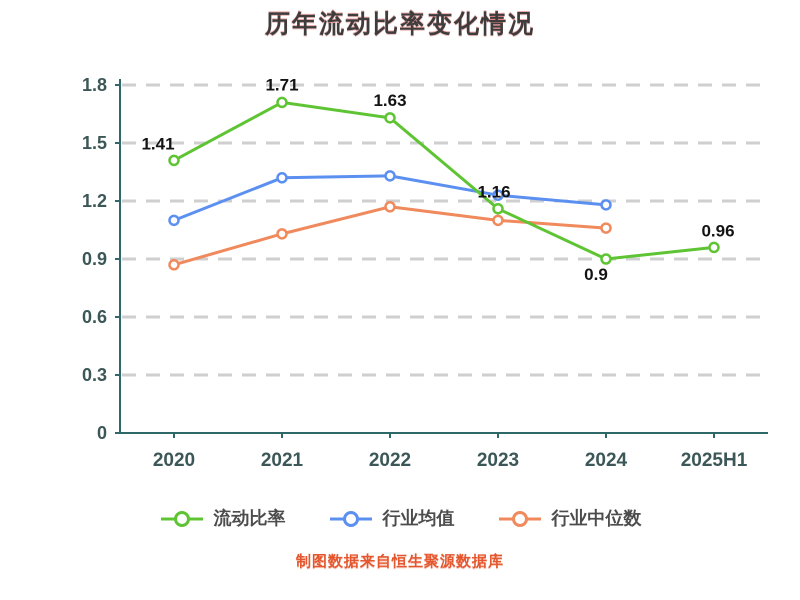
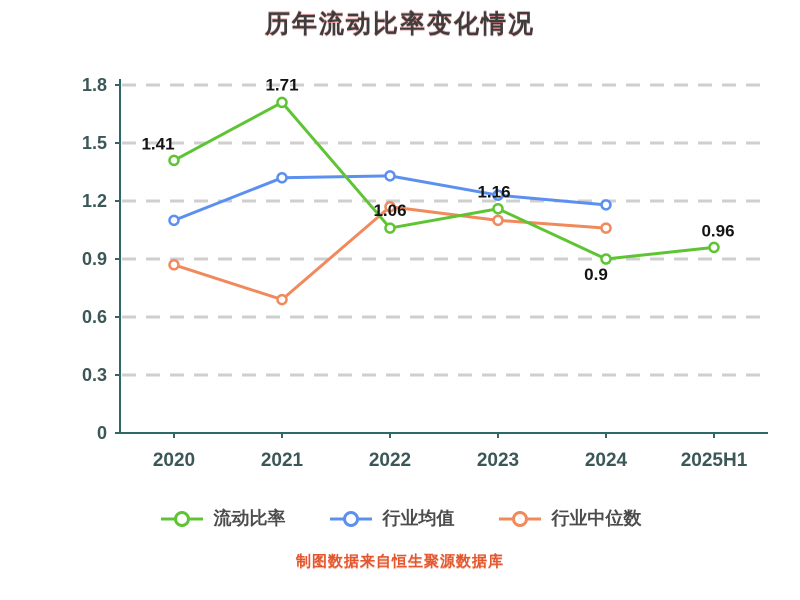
行业中位数/2021: 1.03 -> 0.69
流动比率/2022: 1.63 -> 1.06
